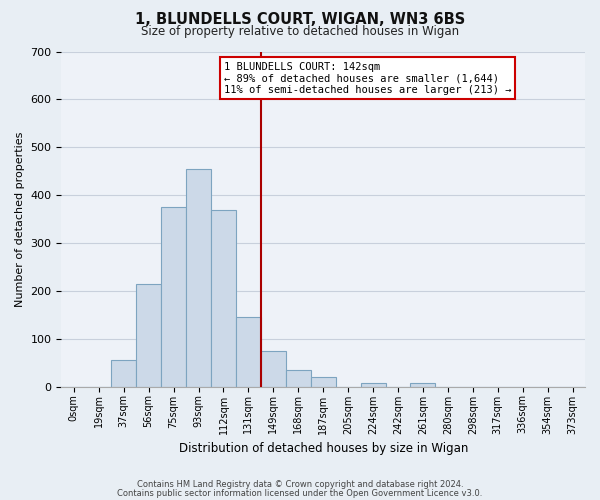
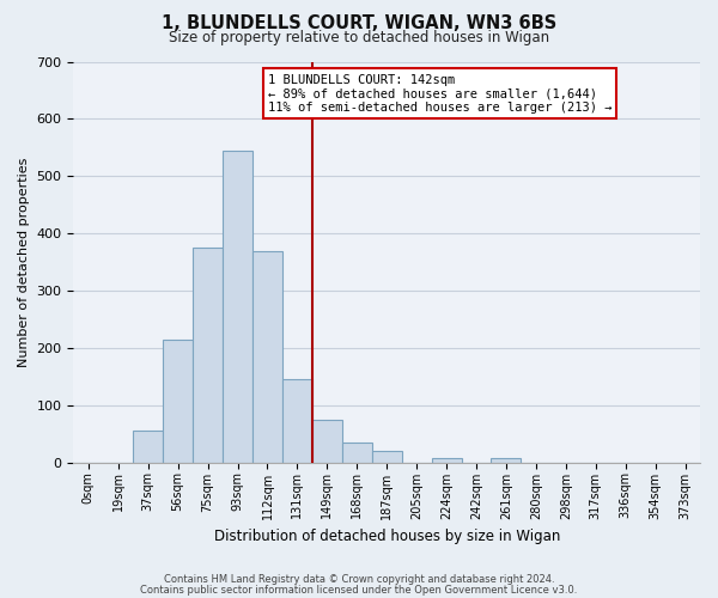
93sqm: 455 -> 545
